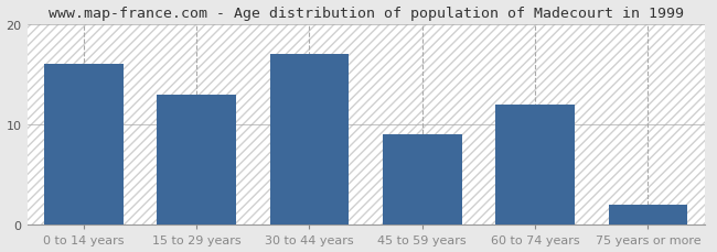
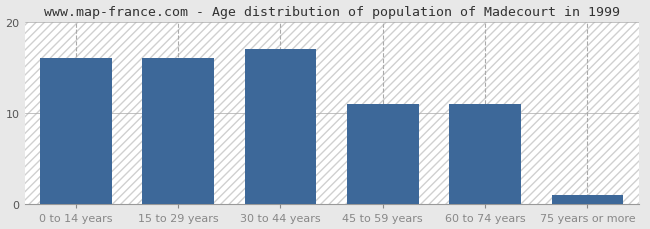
15 to 29 years: 13 -> 16
45 to 59 years: 9 -> 11
60 to 74 years: 12 -> 11
75 years or more: 2 -> 1
